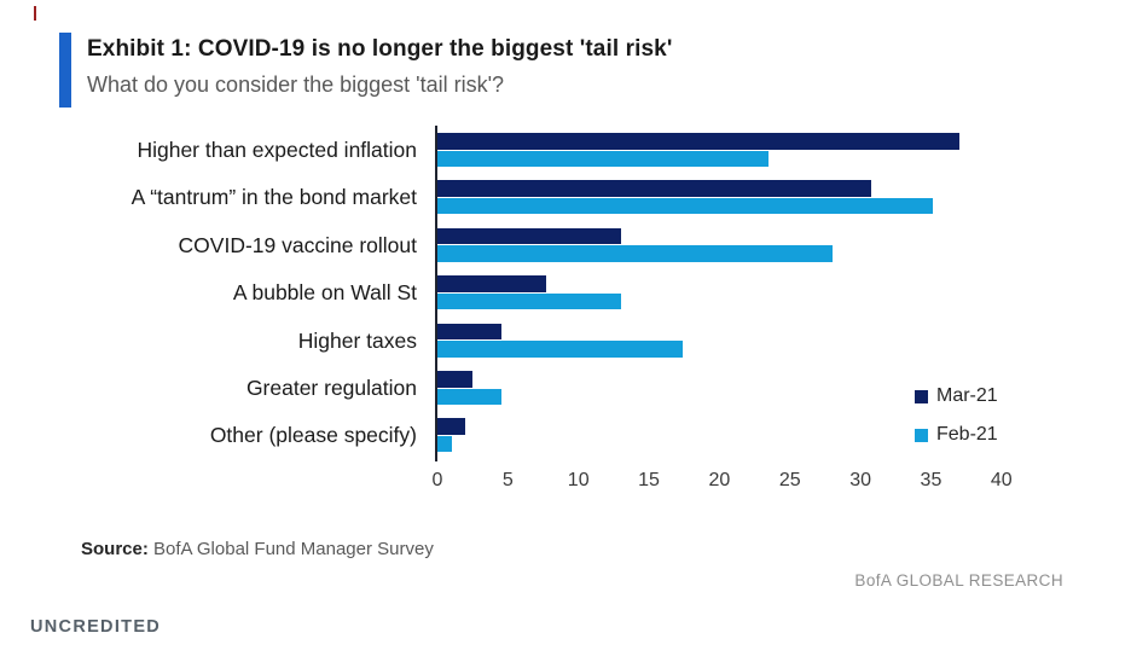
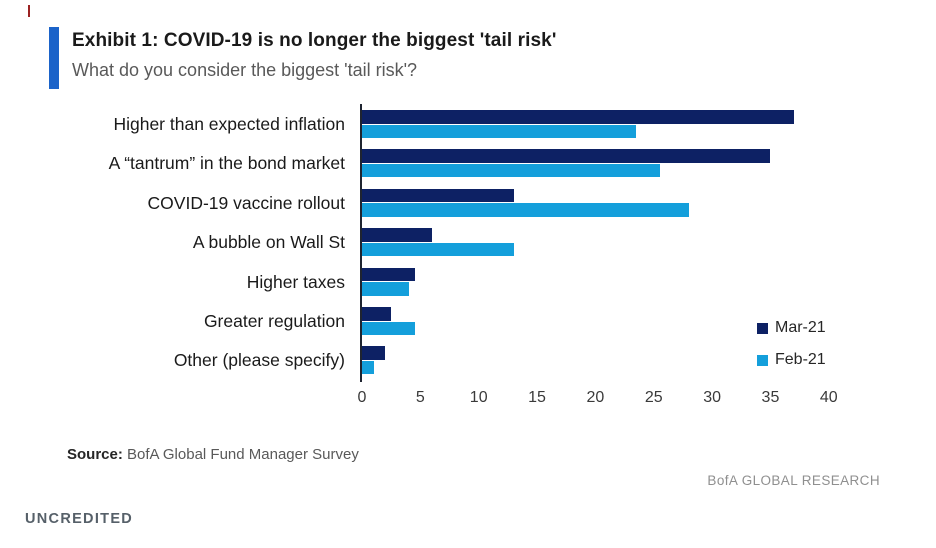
Mar-21/A “tantrum” in the bond market: 30.8 -> 35.0
Feb-21/A “tantrum” in the bond market: 35.1 -> 25.5
Mar-21/A bubble on Wall St: 7.7 -> 6.0
Feb-21/Higher taxes: 17.4 -> 4.0
